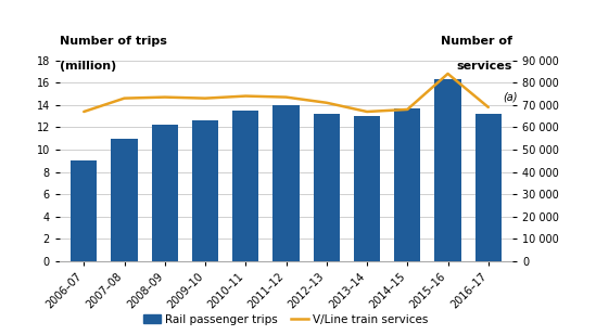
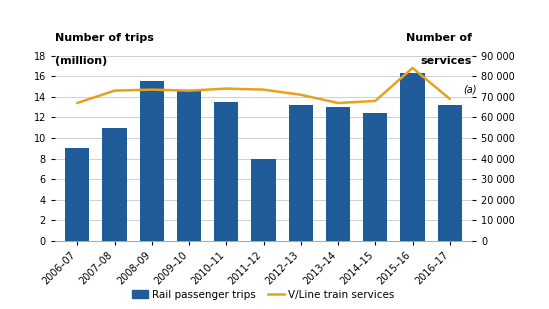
Rail passenger trips/2008–09: 12.2 -> 15.5
Rail passenger trips/2009–10: 12.6 -> 14.6
Rail passenger trips/2011–12: 14.0 -> 8.0
Rail passenger trips/2014–15: 13.7 -> 12.4
